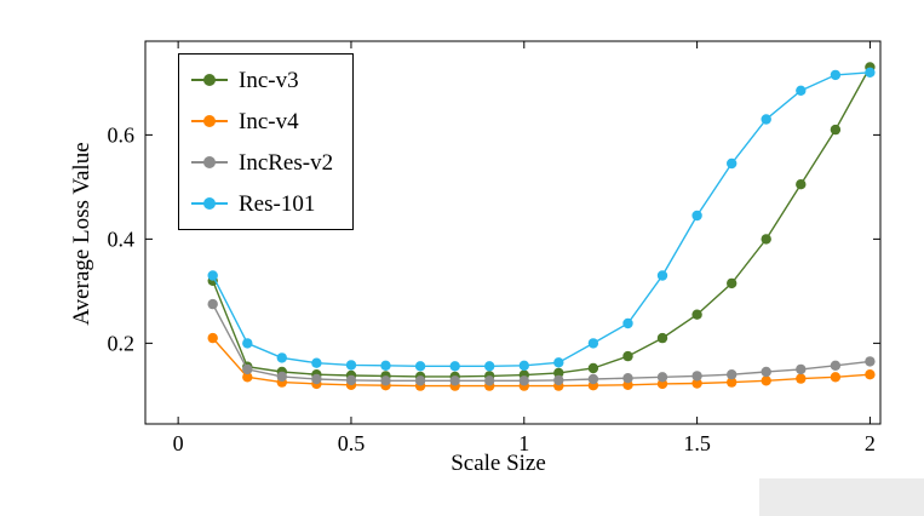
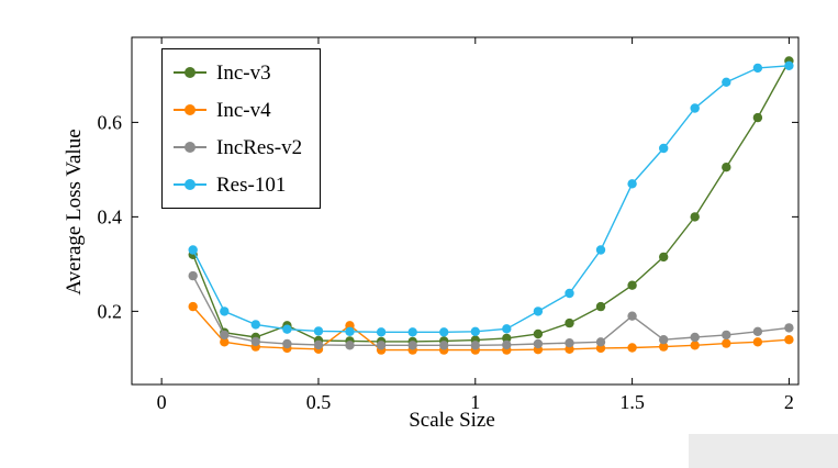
Inc-v3/0.4: 0.14 -> 0.17
Inc-v4/0.6: 0.12 -> 0.17
IncRes-v2/1.5: 0.14 -> 0.19
Res-101/1.5: 0.45 -> 0.47
